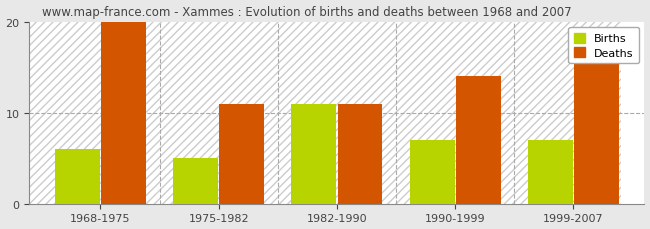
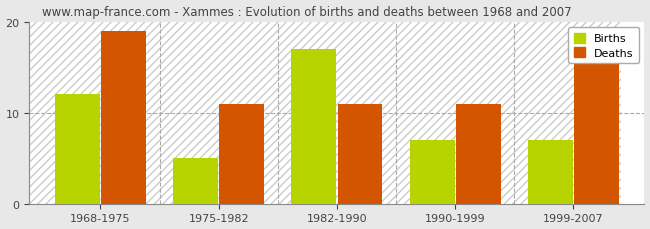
Births/1968-1975: 6 -> 12
Deaths/1968-1975: 20 -> 19
Births/1982-1990: 11 -> 17
Deaths/1990-1999: 14 -> 11
